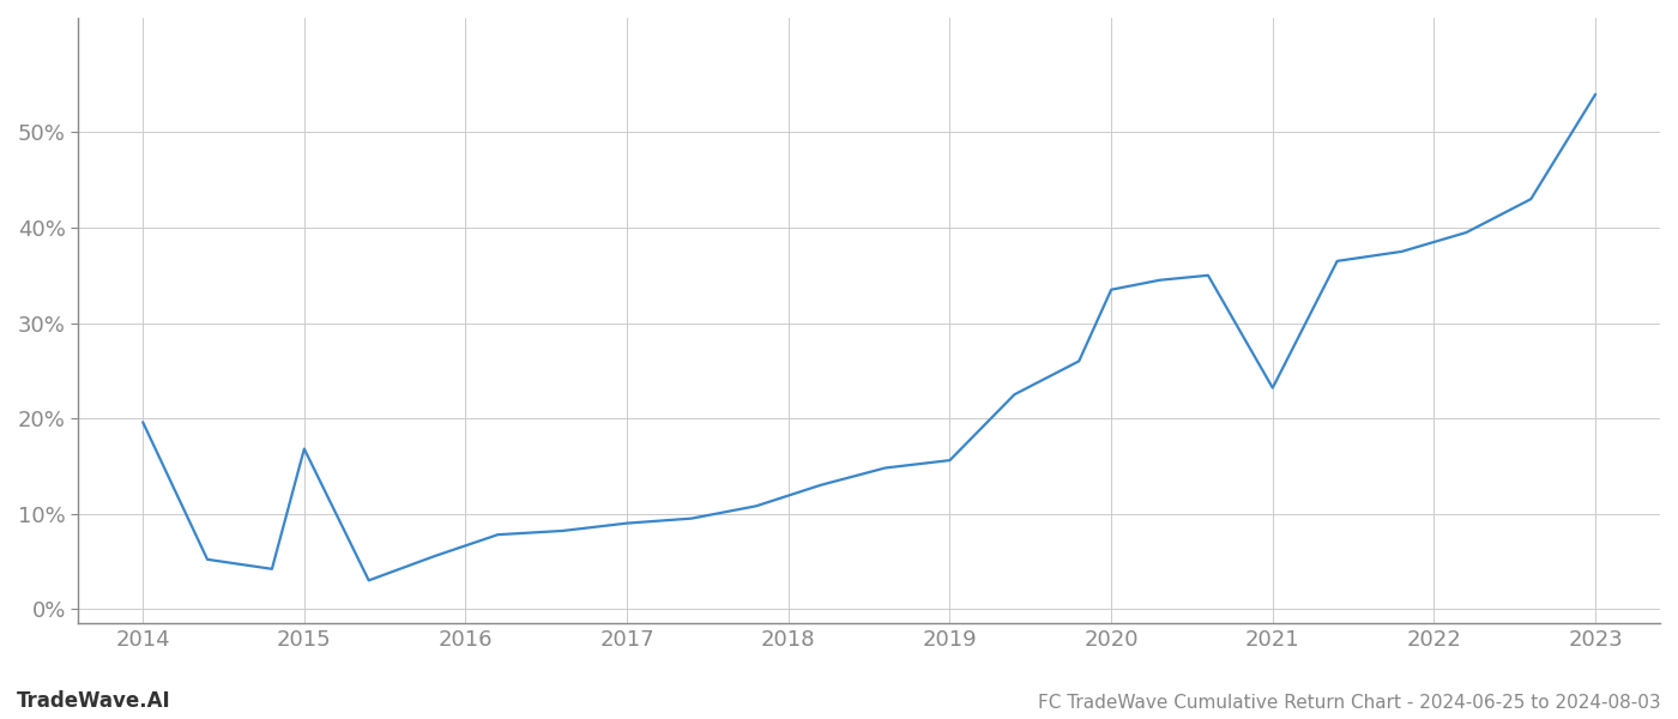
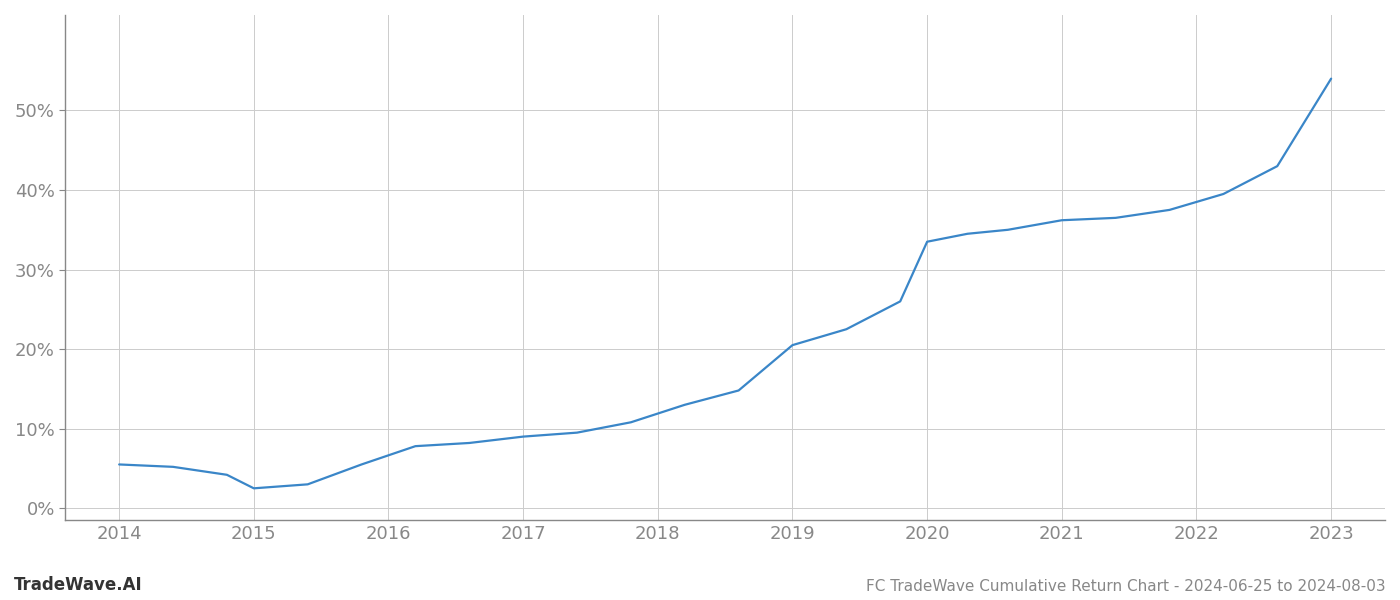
2014: 19.6% -> 5.5%
2015: 16.8% -> 2.5%
2019: 15.6% -> 20.5%
2021: 23.2% -> 36.2%
